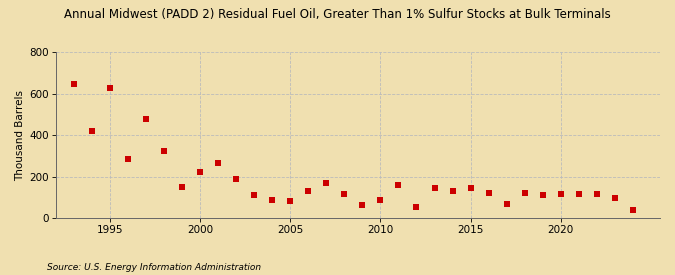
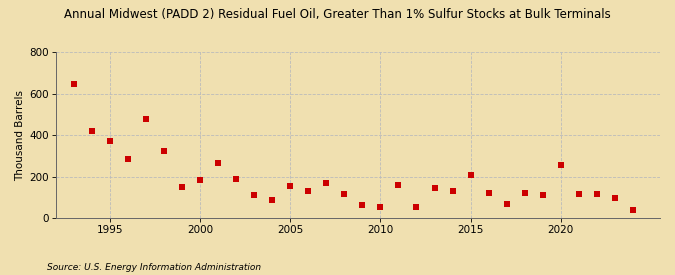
1995: 625 -> 370
2000: 225 -> 185
2005: 85 -> 155
2010: 90 -> 52
2015: 145 -> 207
2020: 115 -> 255
